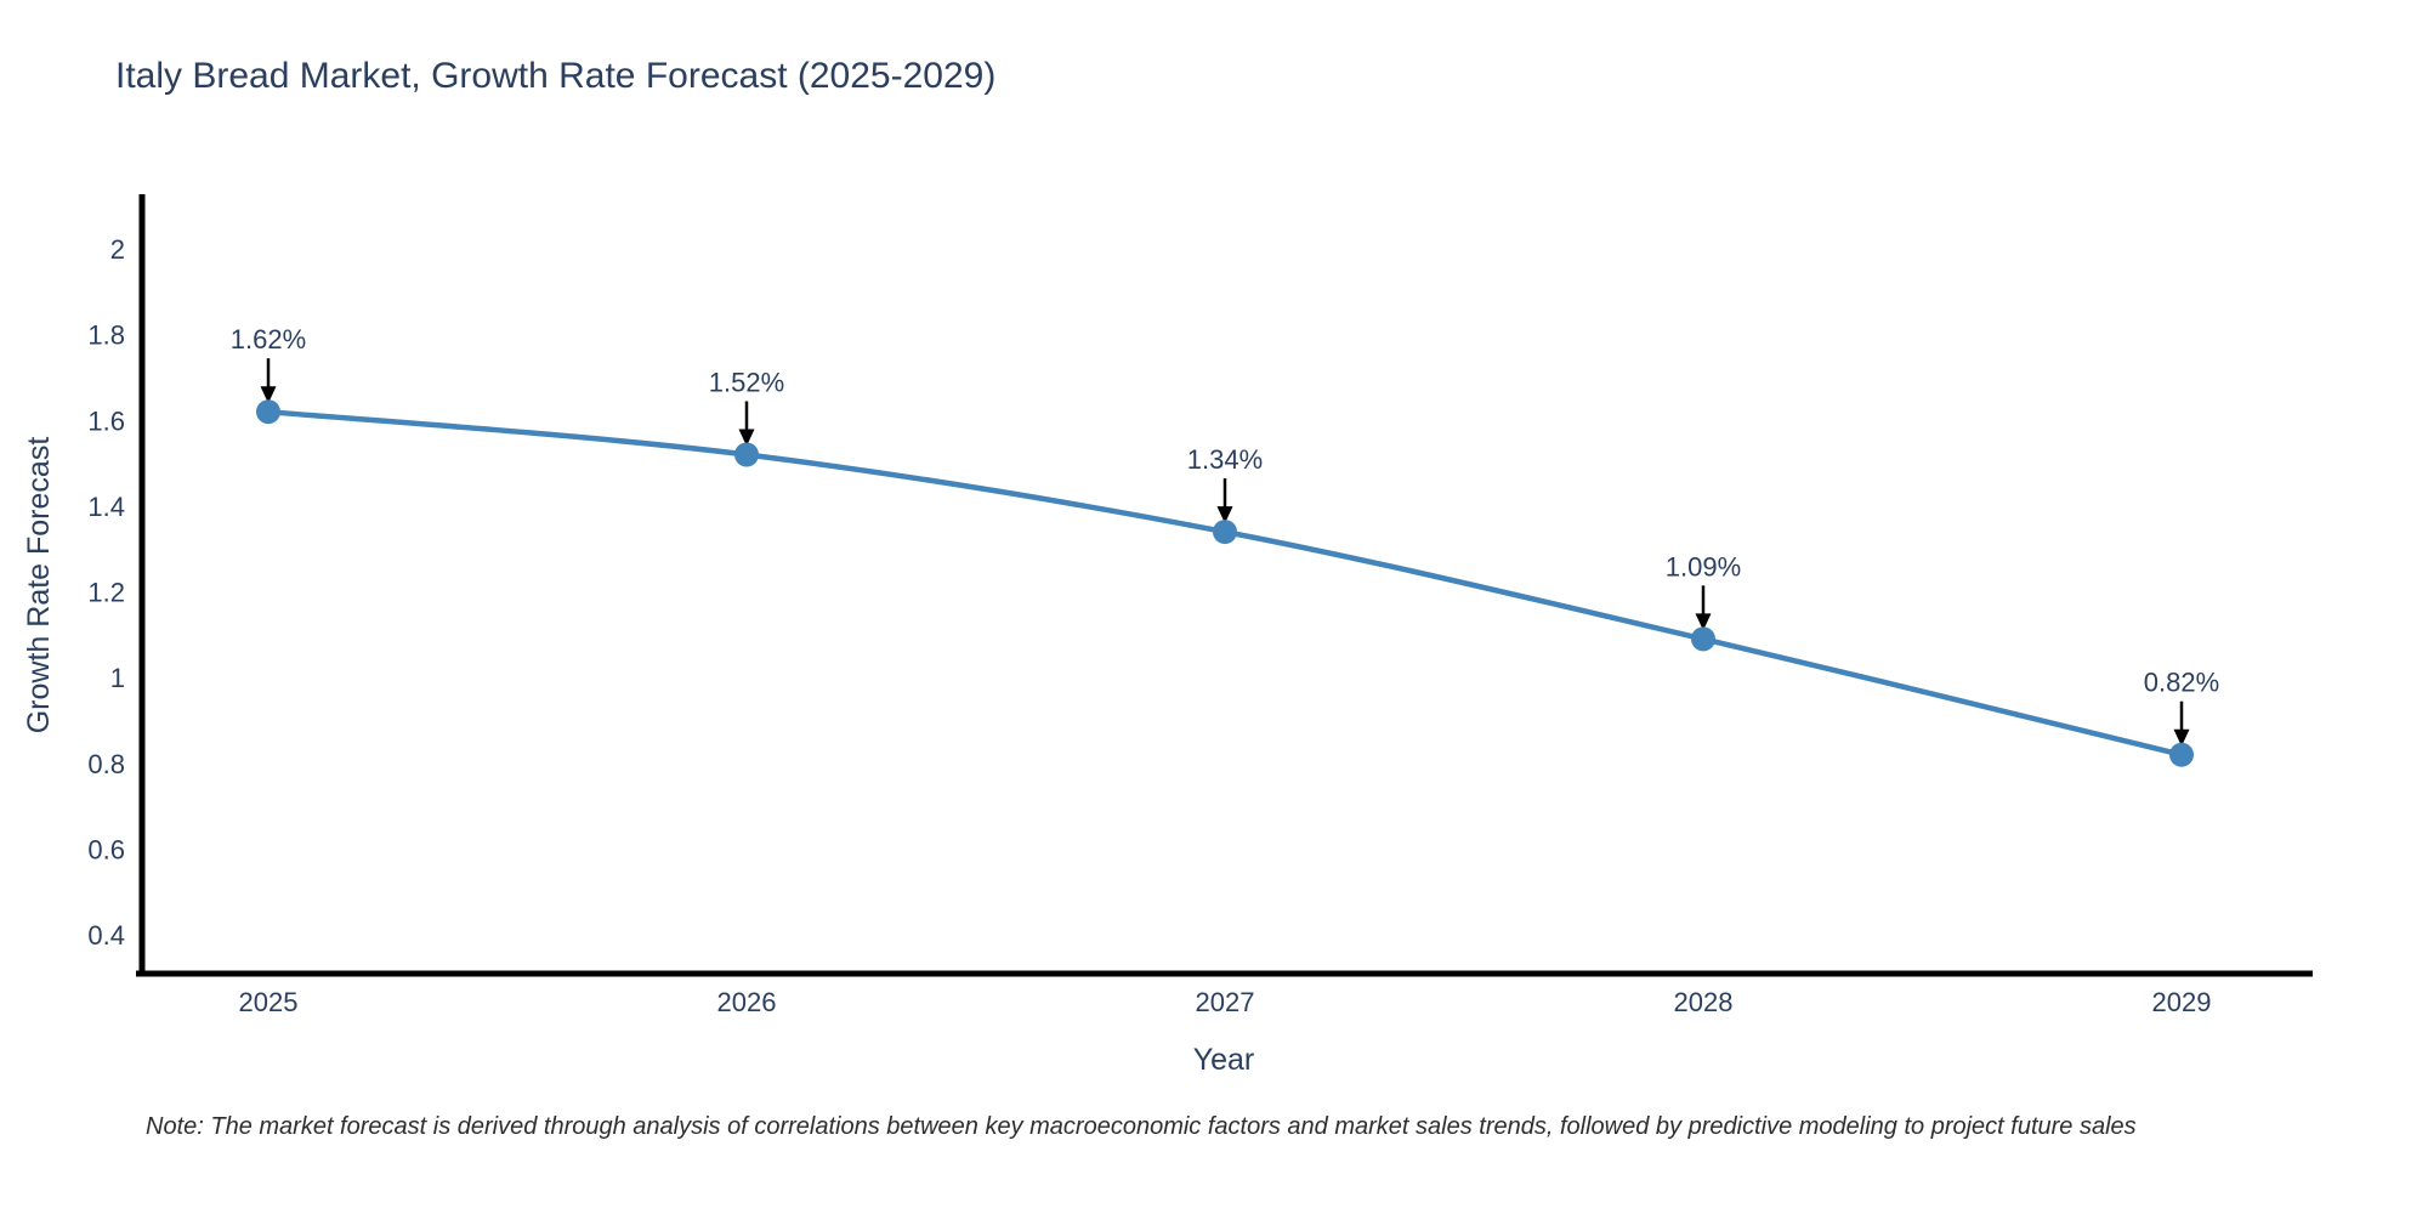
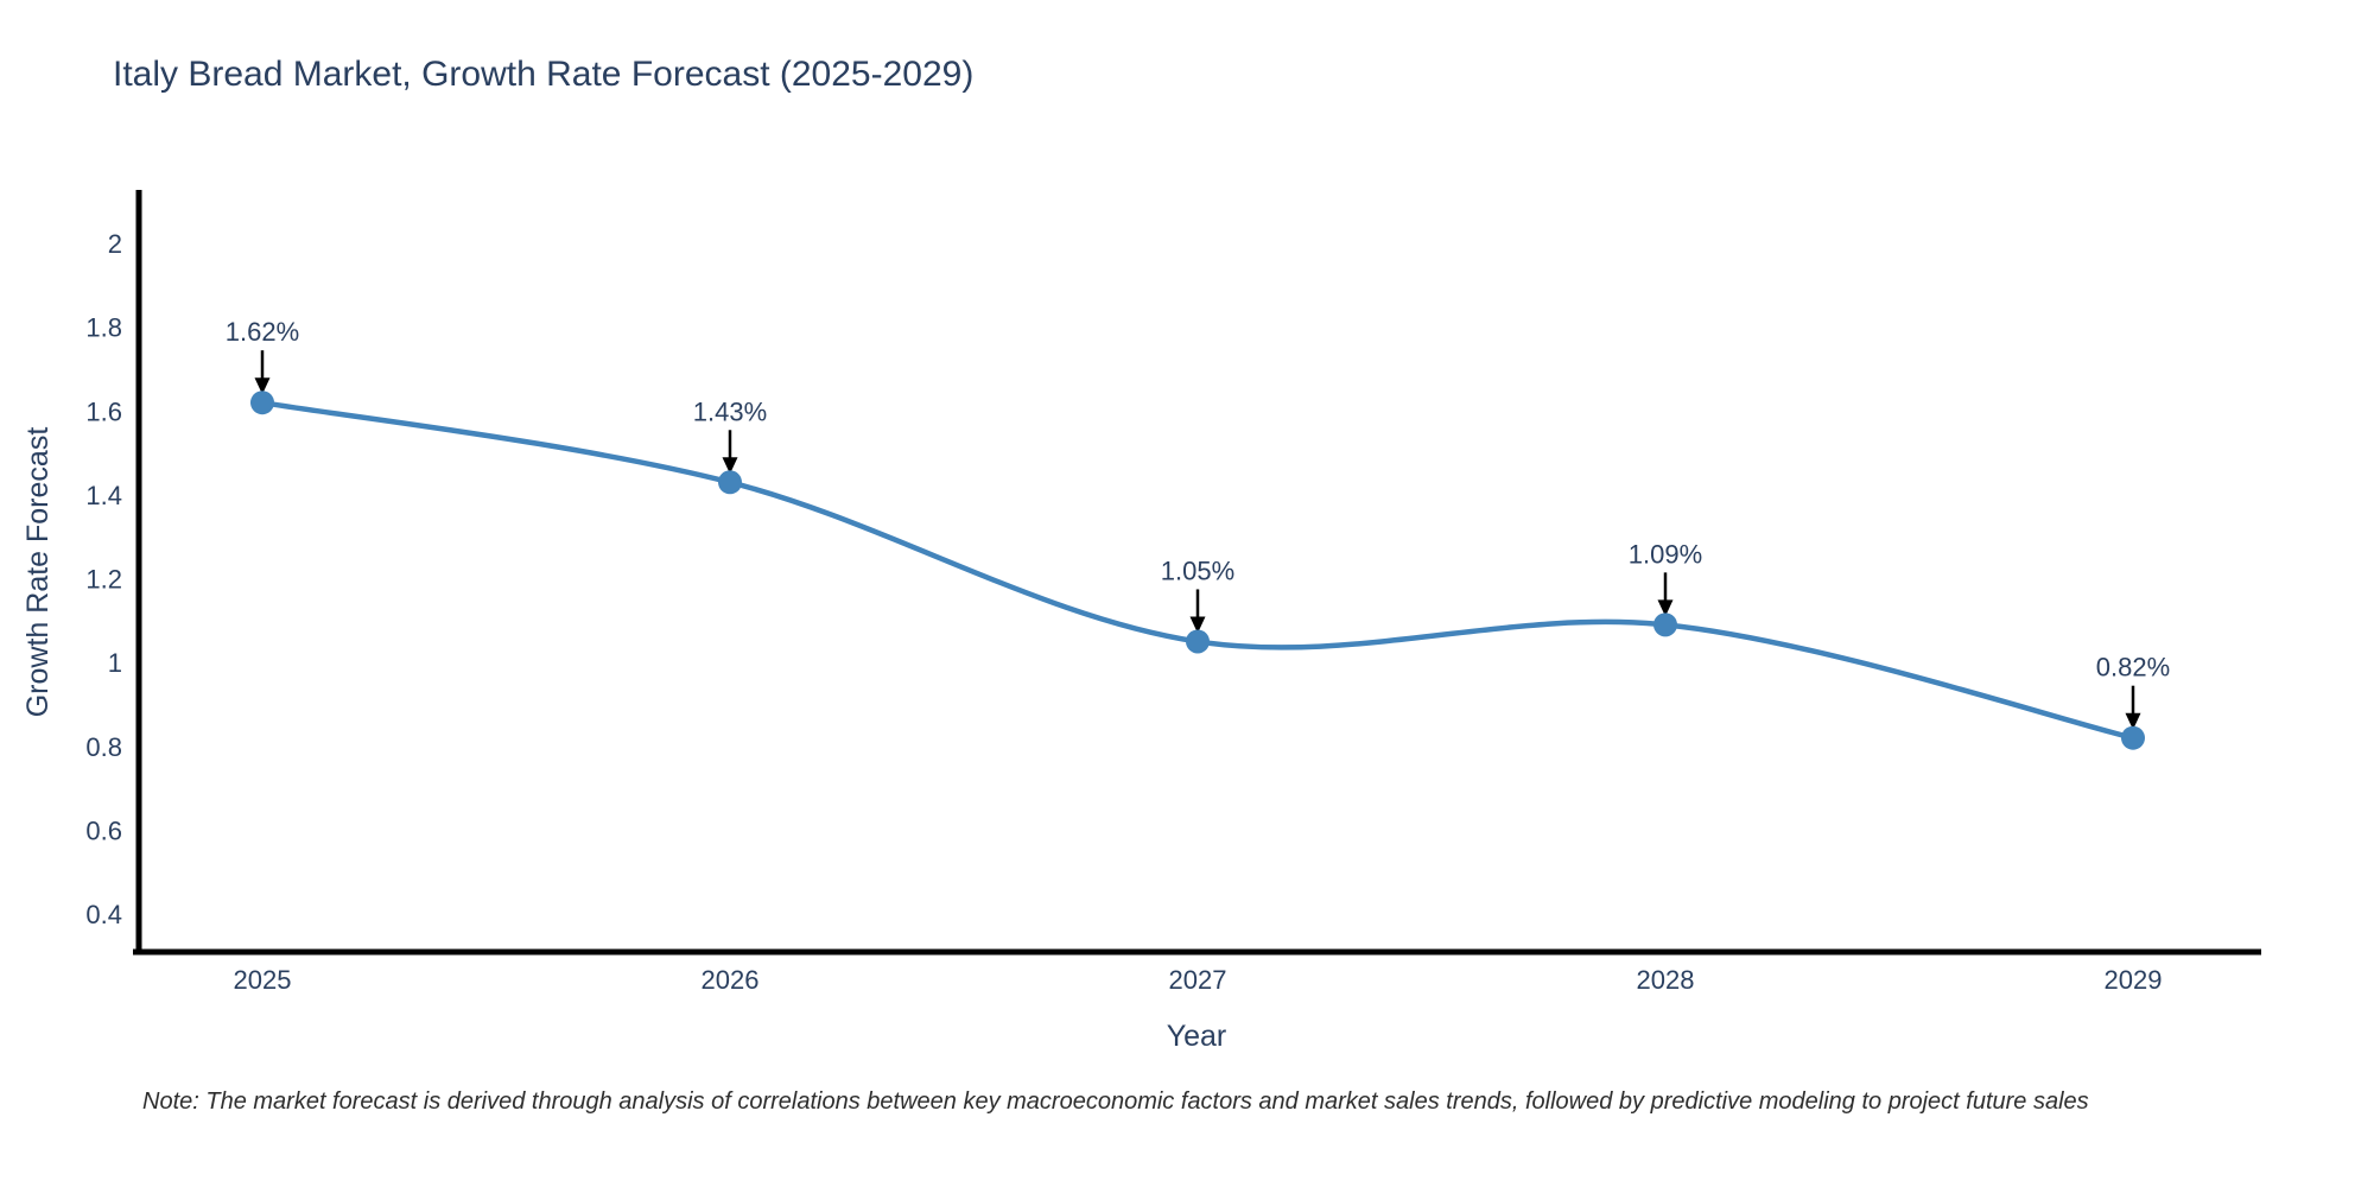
2026: 1.52% -> 1.43%
2027: 1.34% -> 1.05%
